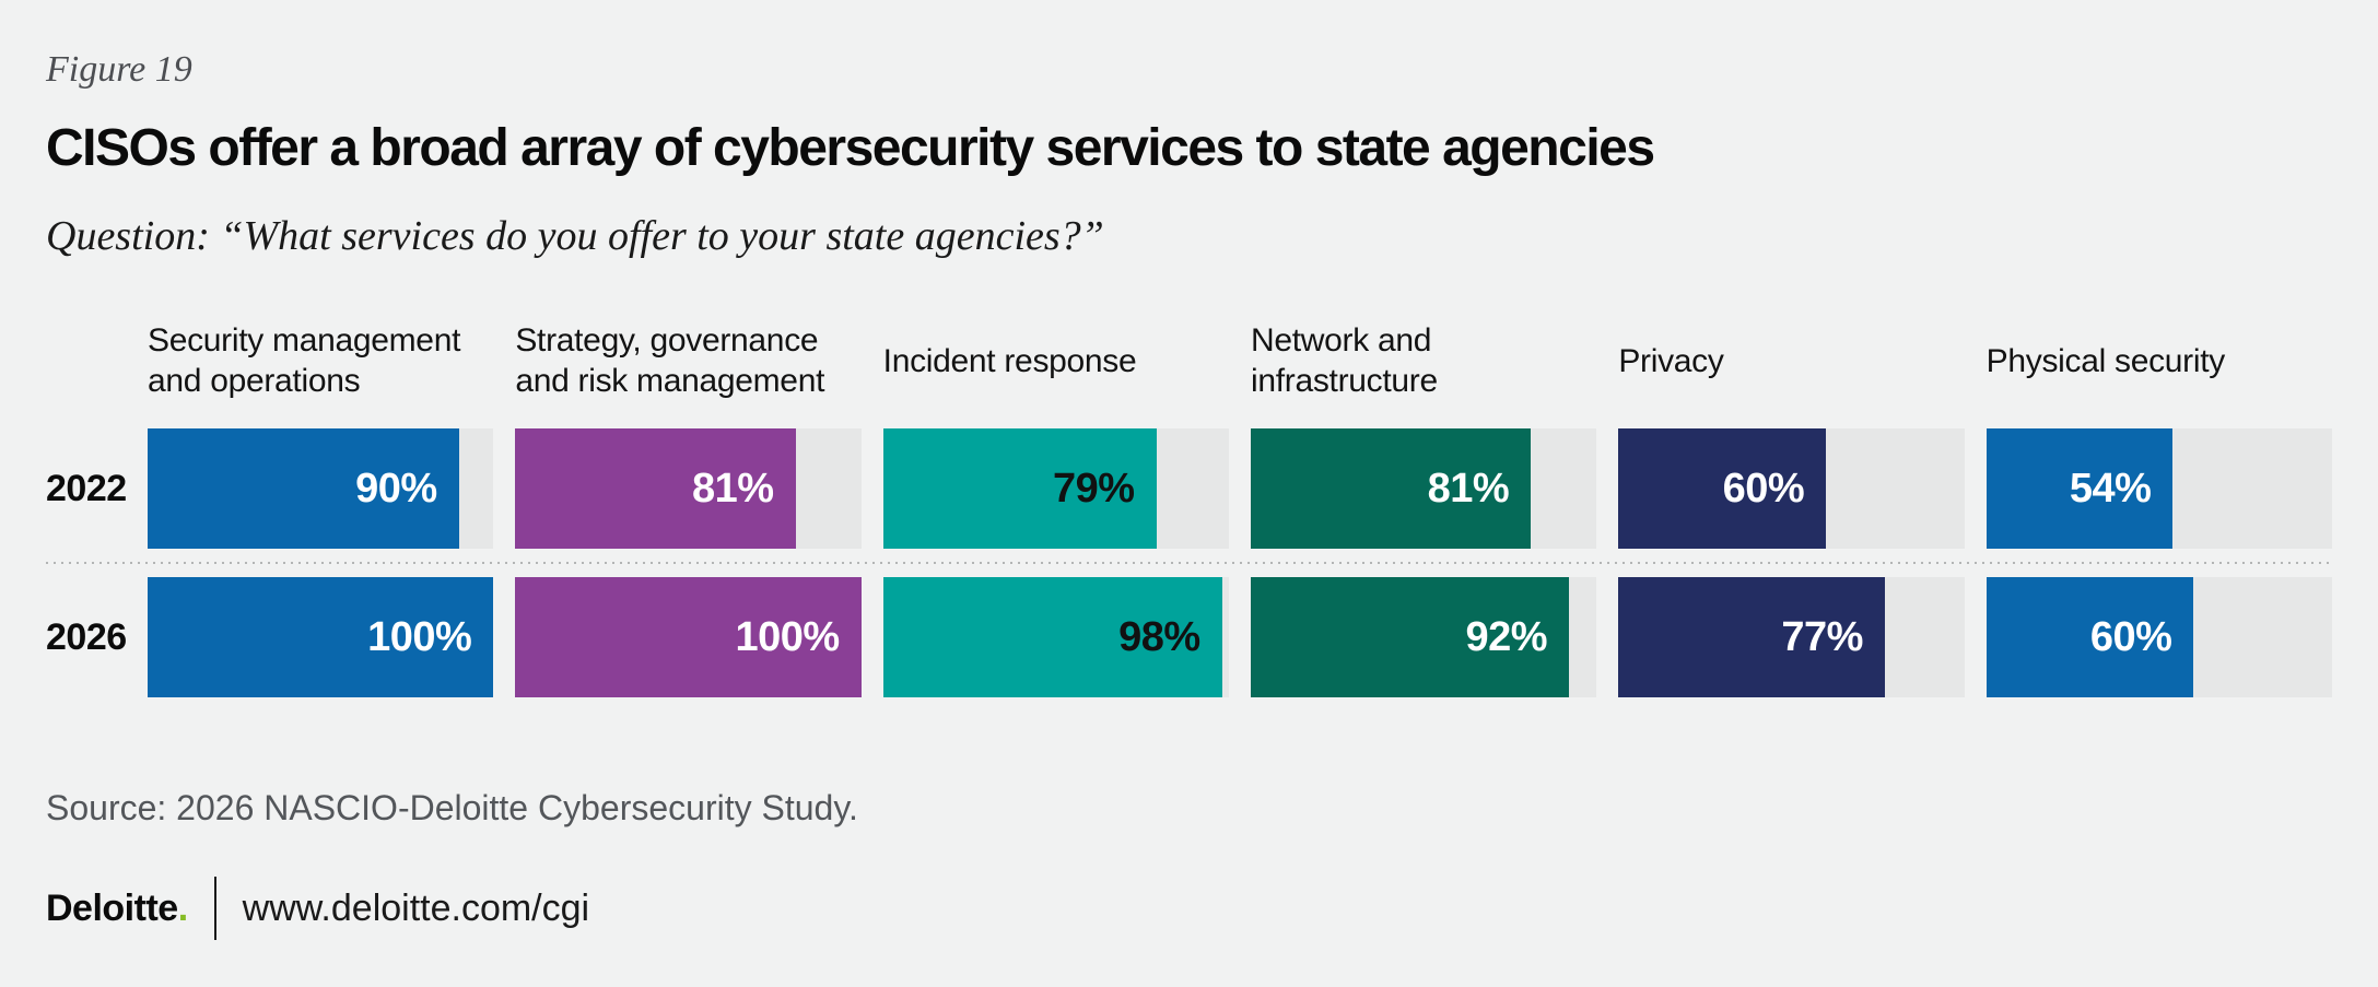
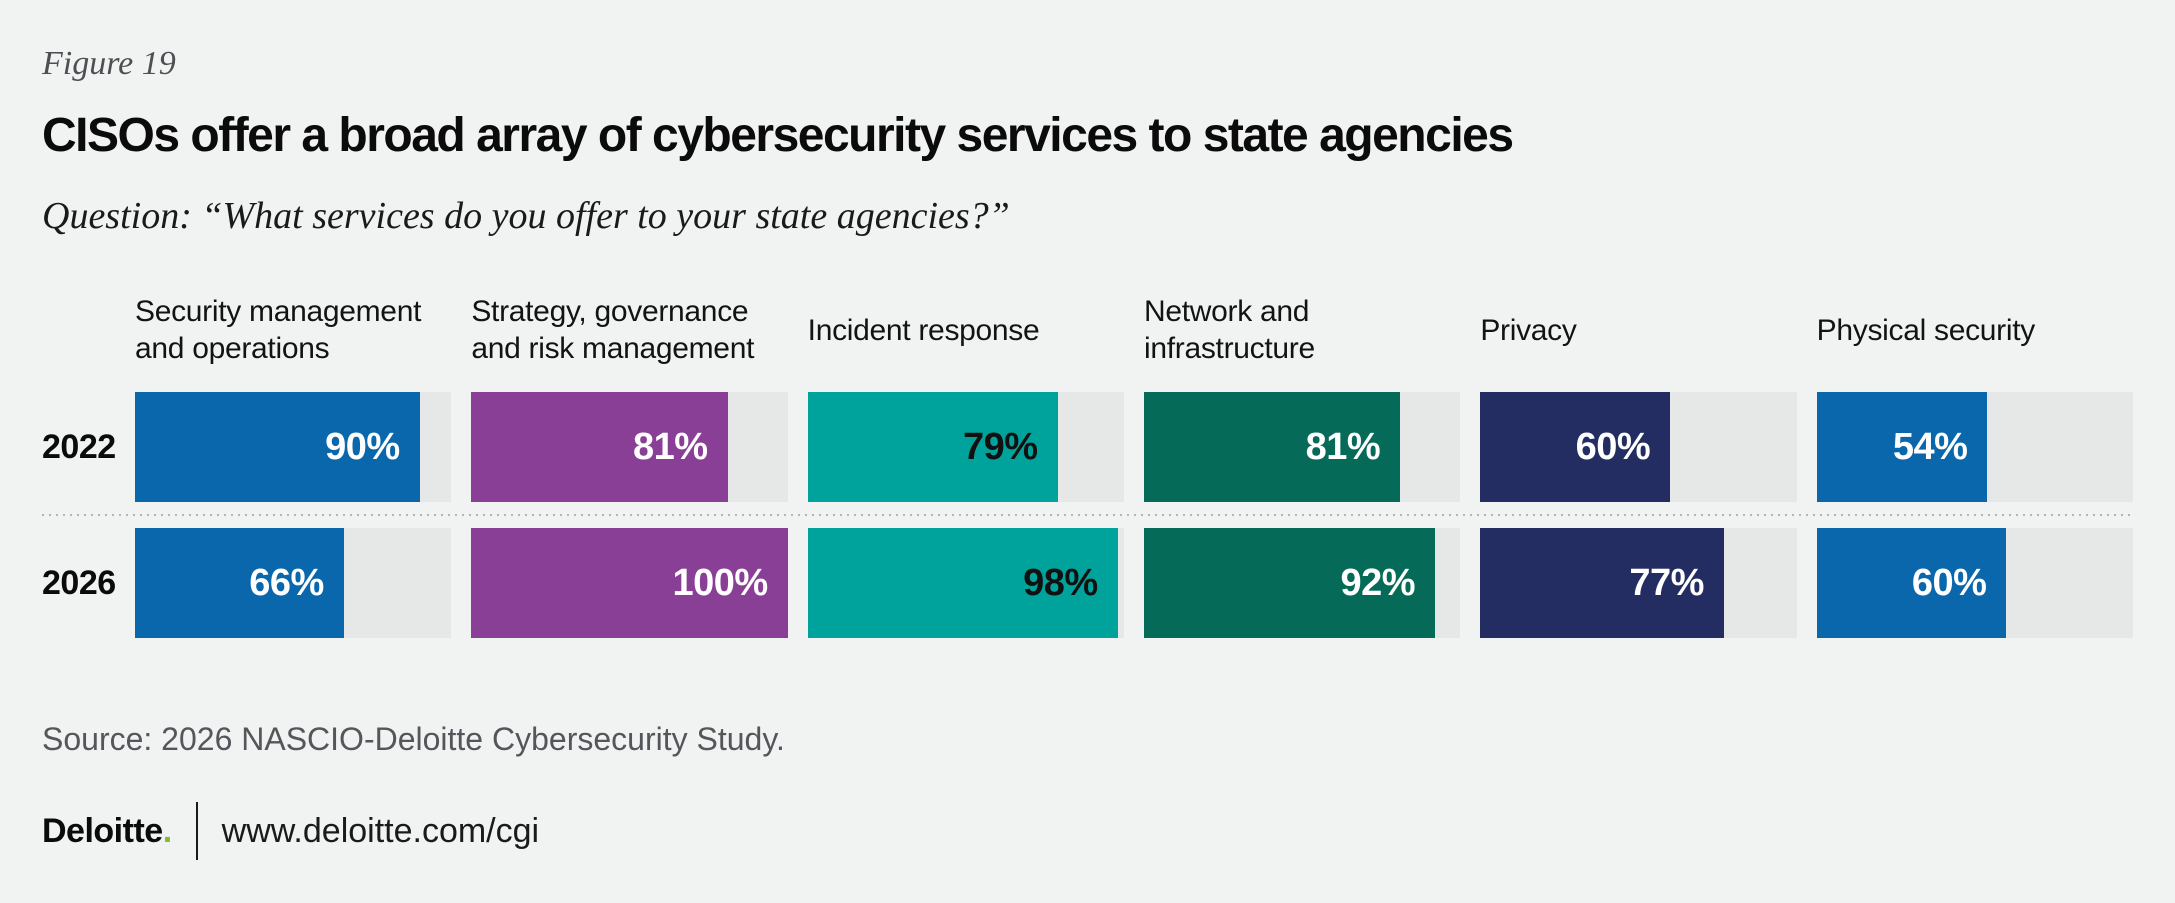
2026/Security management and operations: 100% -> 66%
